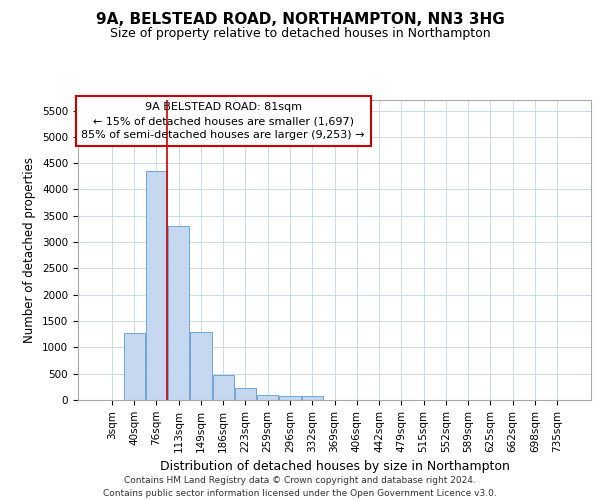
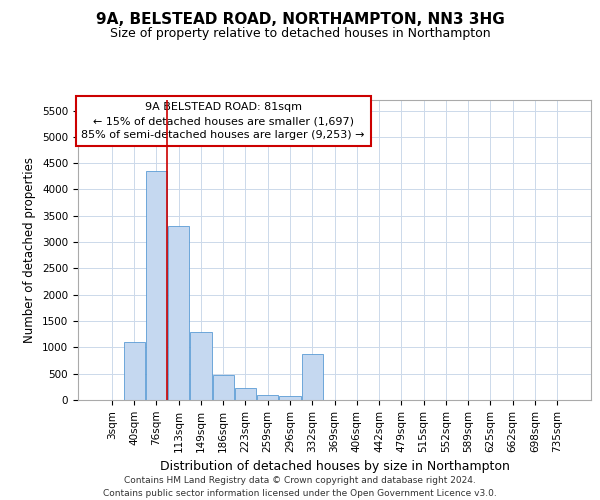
40sqm: 1280 -> 1100
332sqm: 80 -> 880
